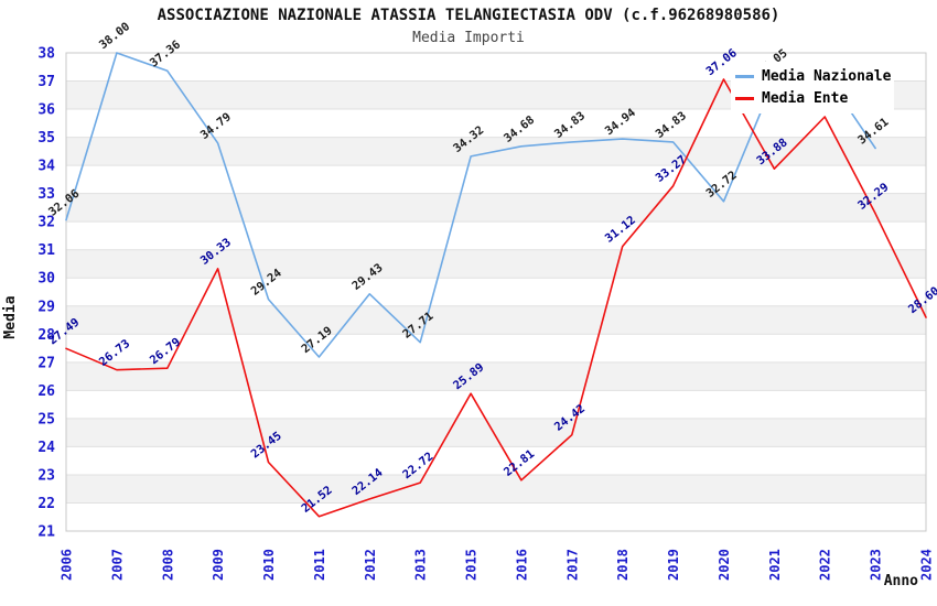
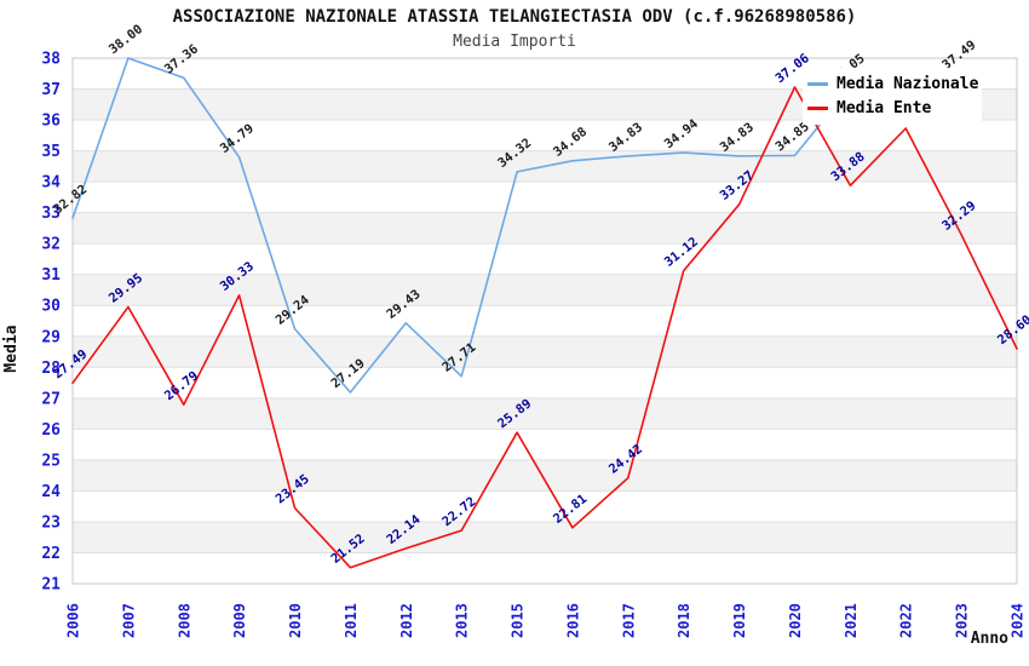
Media Nazionale/2006: 32.06 -> 32.82
Media Ente/2007: 26.73 -> 29.95
Media Nazionale/2020: 32.72 -> 34.85
Media Nazionale/2023: 34.61 -> 37.49
